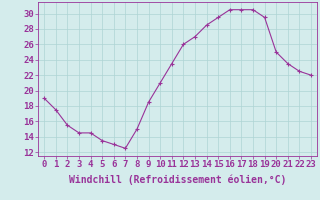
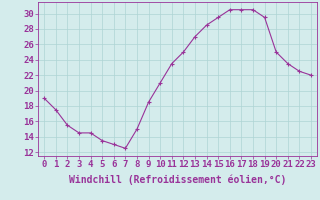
12: 26.0 -> 25.0
